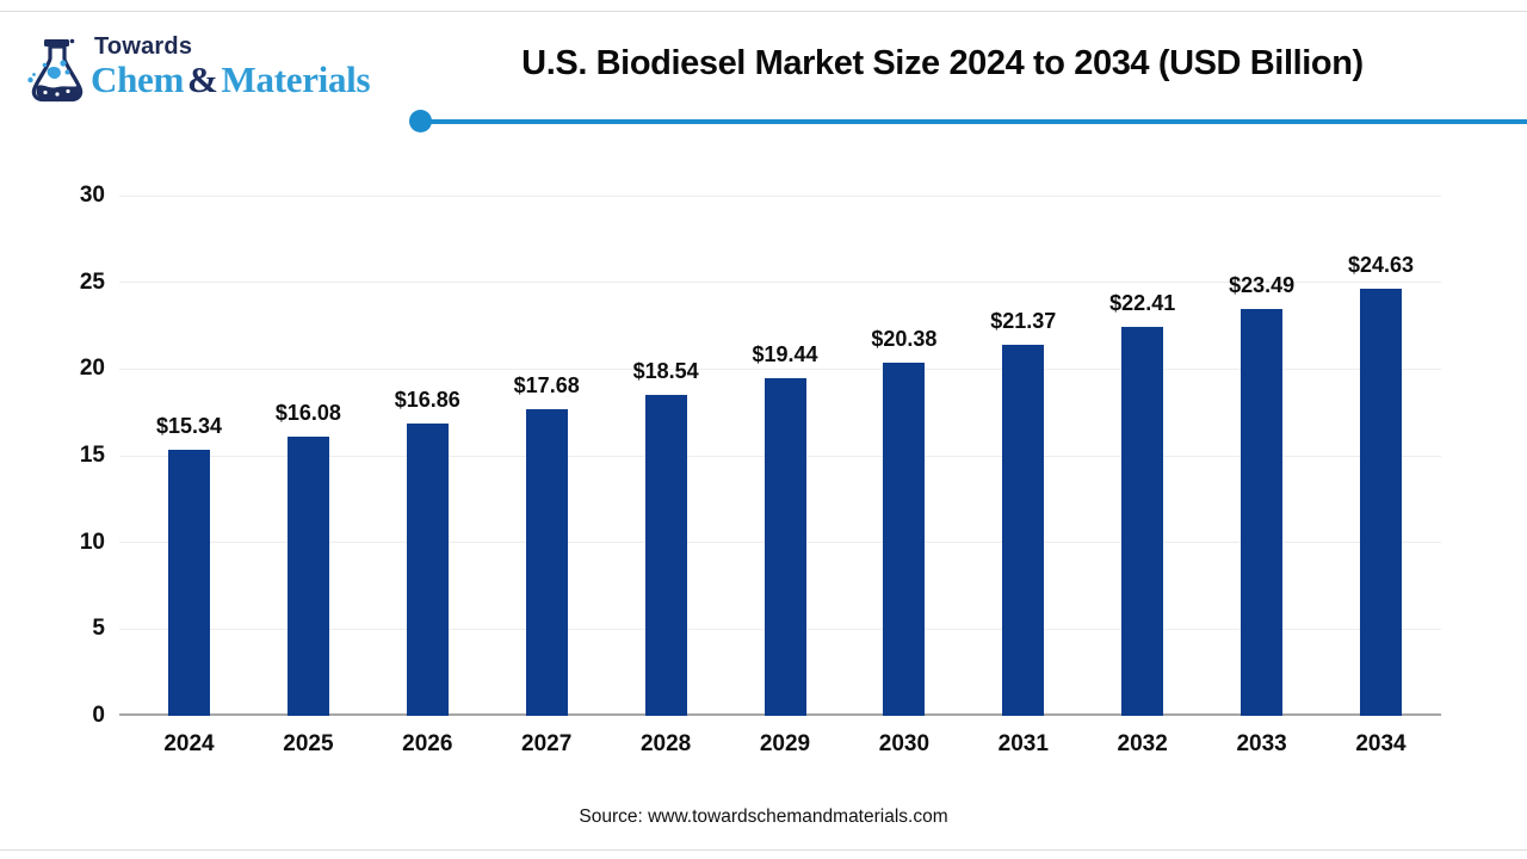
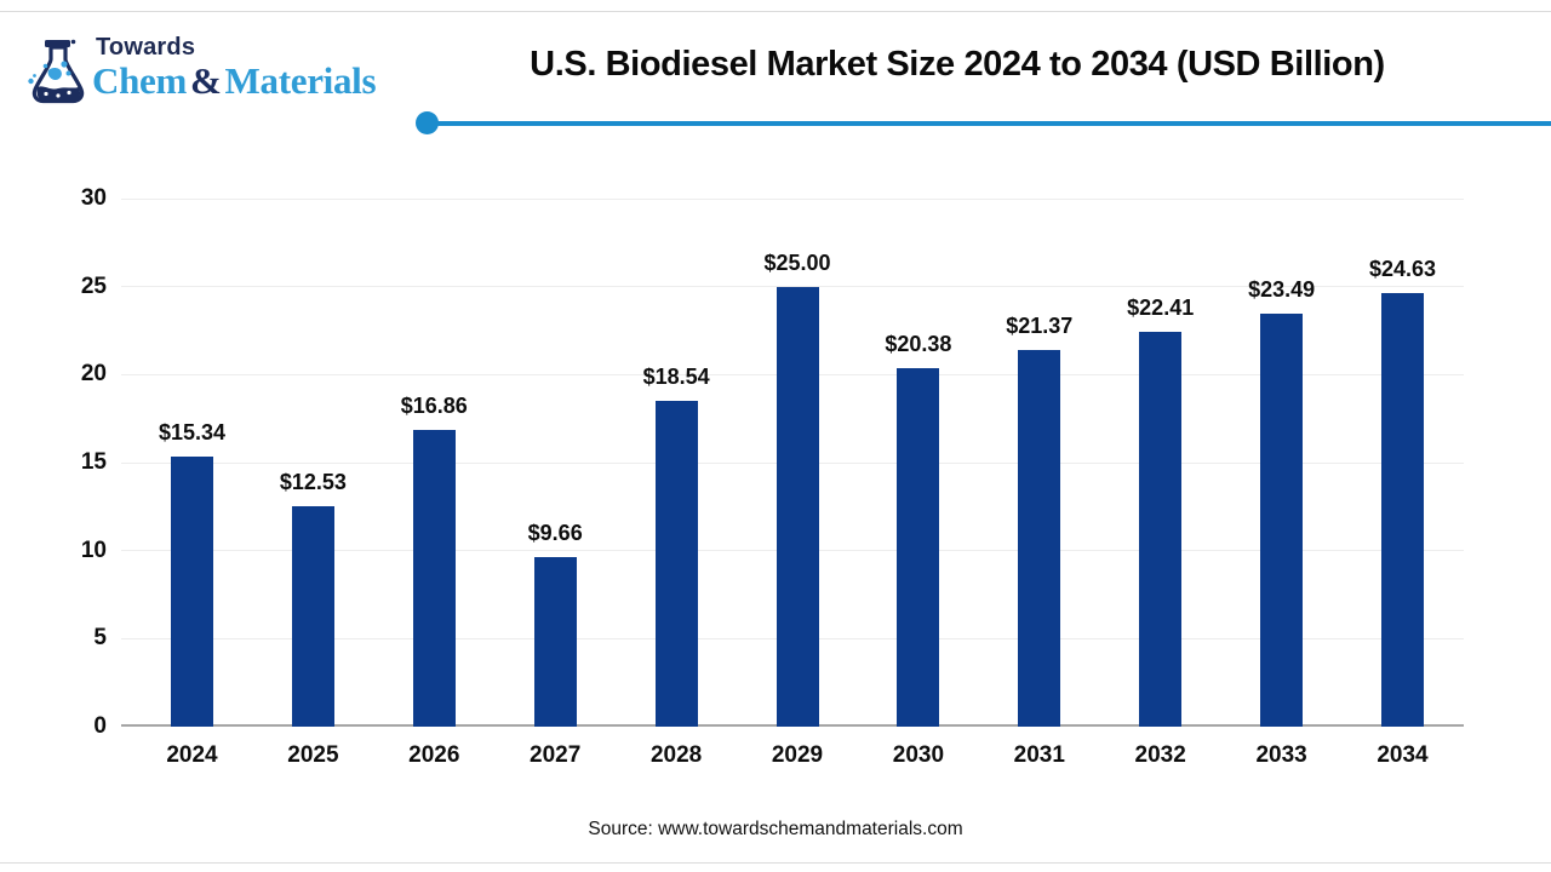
2025: $16.08 -> $12.53
2027: $17.68 -> $9.66
2029: $19.44 -> $25.00
